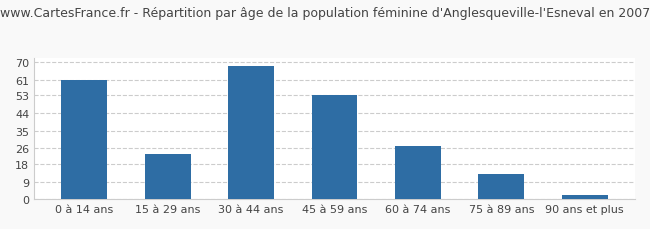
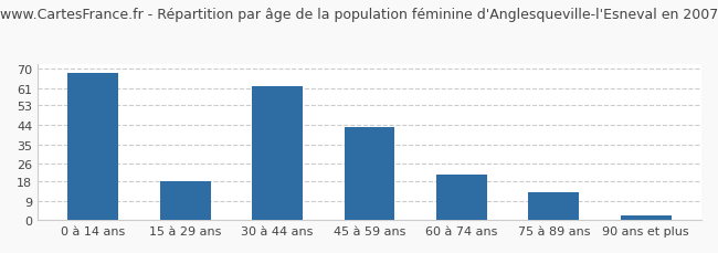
0 à 14 ans: 61 -> 68
15 à 29 ans: 23 -> 18
30 à 44 ans: 68 -> 62
45 à 59 ans: 53 -> 43
60 à 74 ans: 27 -> 21
